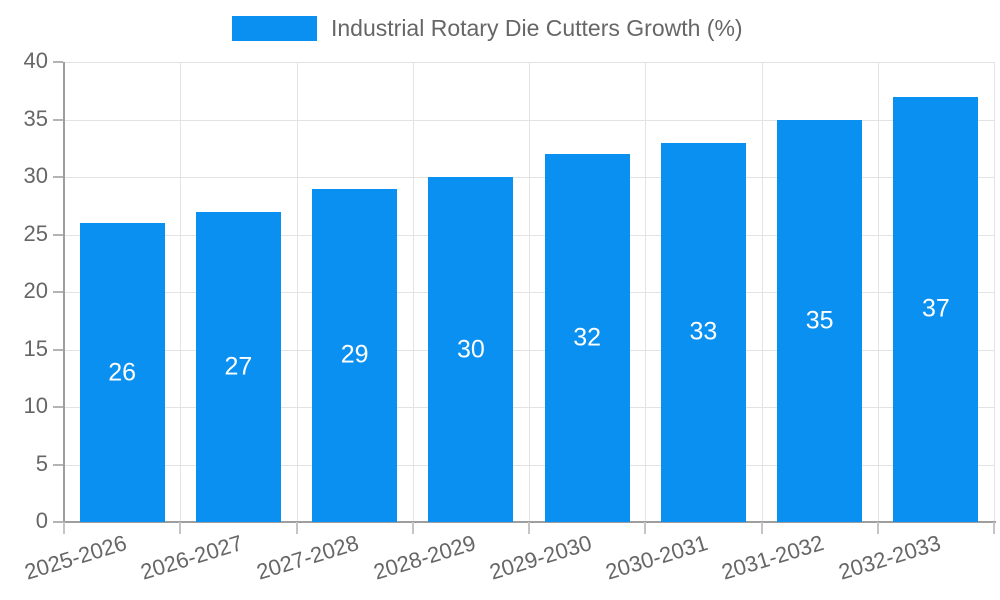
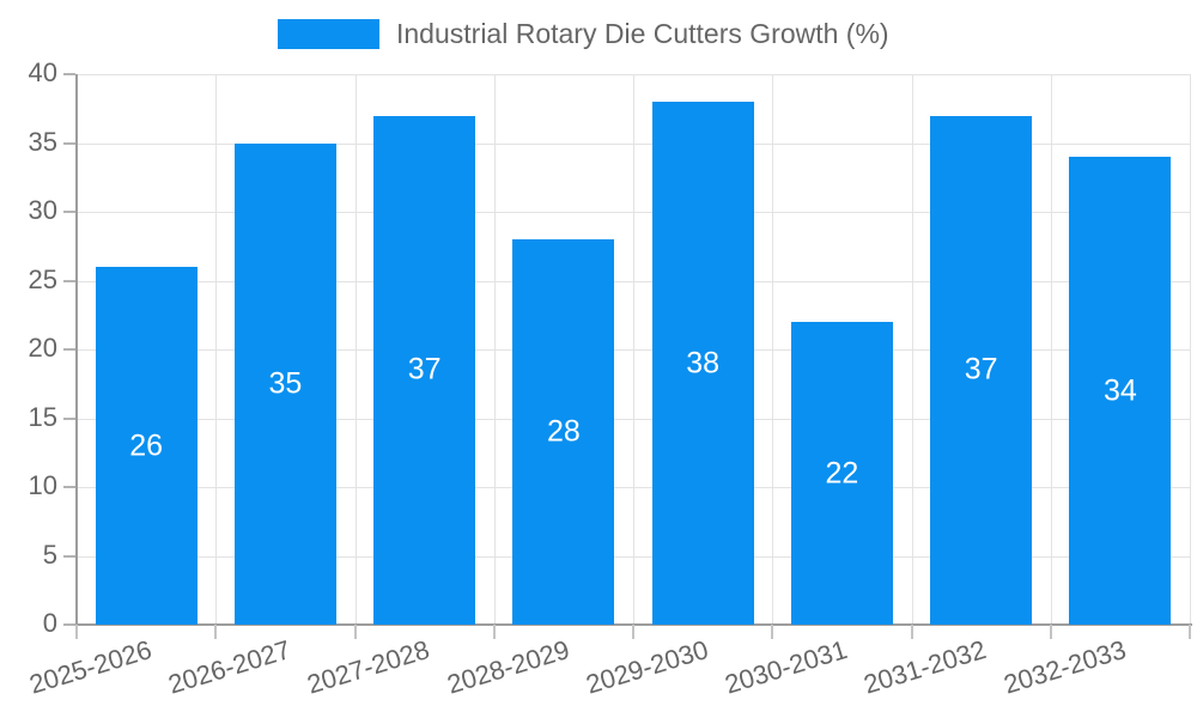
2026-2027: 27 -> 35
2027-2028: 29 -> 37
2028-2029: 30 -> 28
2029-2030: 32 -> 38
2030-2031: 33 -> 22
2031-2032: 35 -> 37
2032-2033: 37 -> 34
